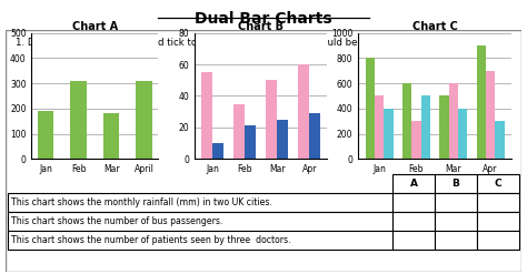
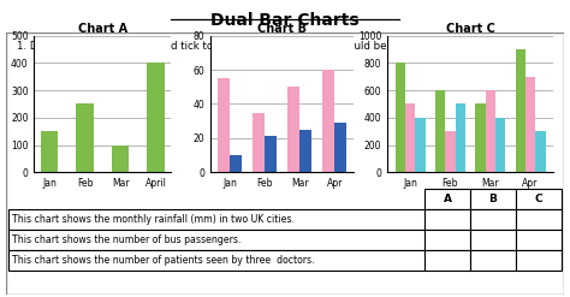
Chart A/Jan: 190 -> 150
Chart A/Feb: 310 -> 250
Chart A/Mar: 180 -> 100
Chart A/April: 310 -> 400
